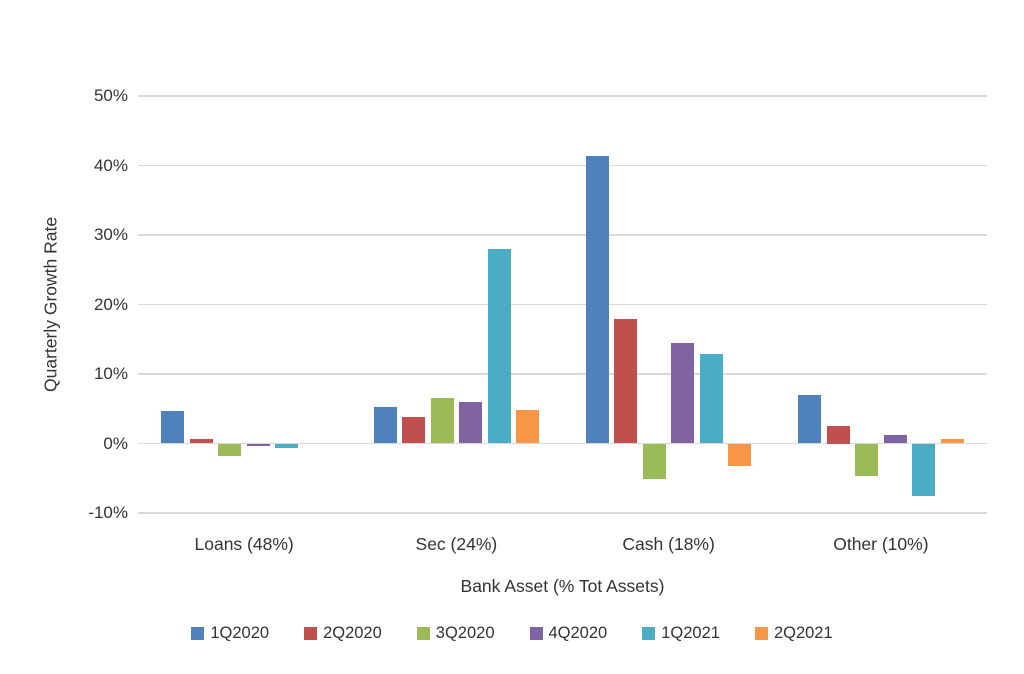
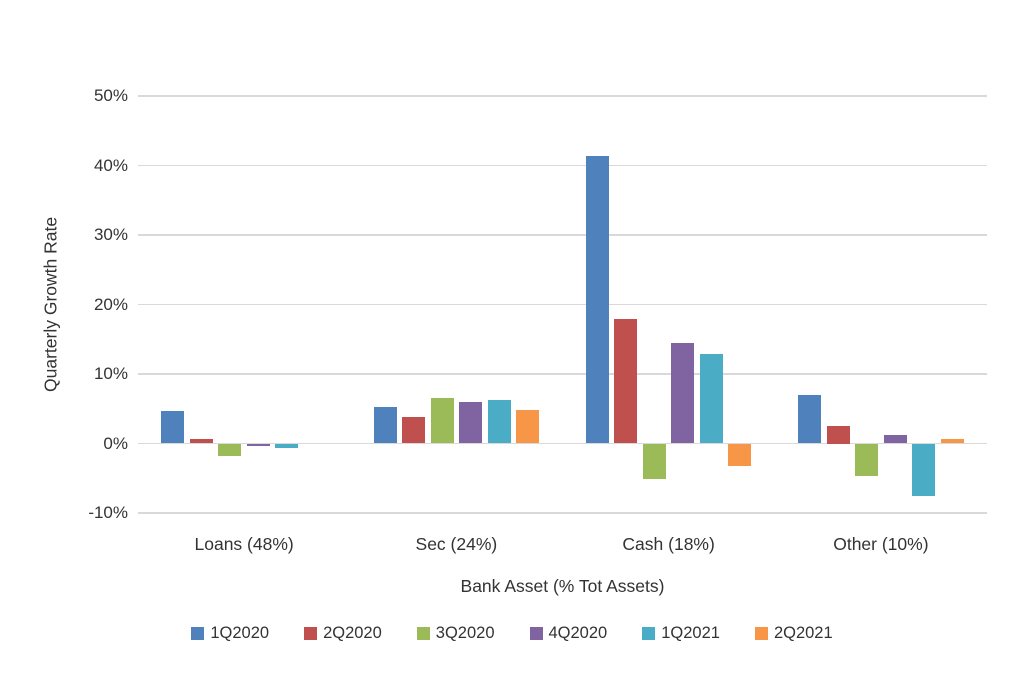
1Q2021/Sec (24%): 28% -> 6%
